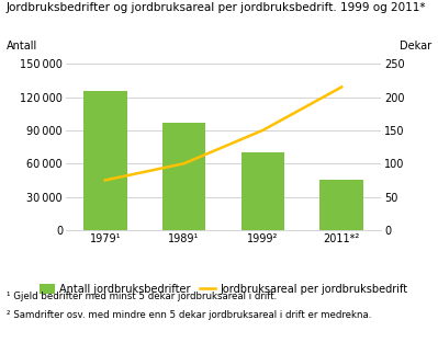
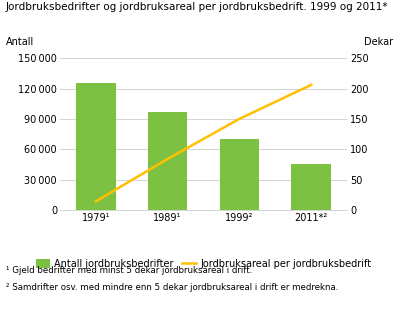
Jordbruksareal per jordbruksbedrift/1979¹: 75 -> 14
Jordbruksareal per jordbruksbedrift/1989¹: 100 -> 84
Jordbruksareal per jordbruksbedrift/2011*²: 215 -> 206
